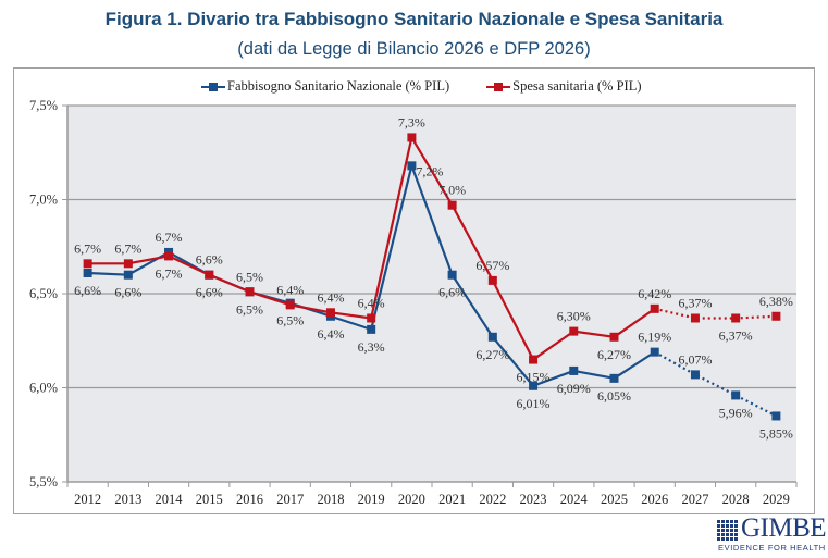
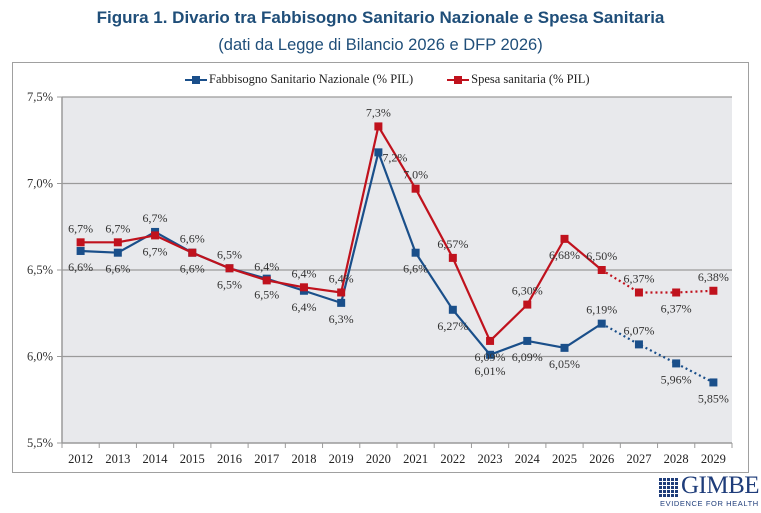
Spesa sanitaria (% PIL)/2023: 6,15% -> 6,09%
Spesa sanitaria (% PIL)/2025: 6,27% -> 6,68%
Spesa sanitaria (% PIL)/2026: 6,42% -> 6,50%
